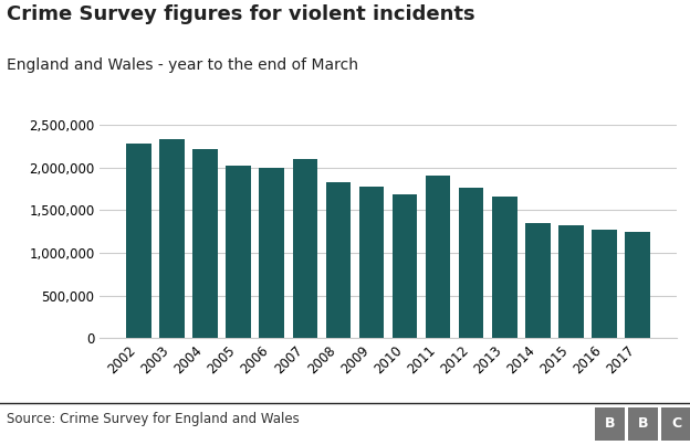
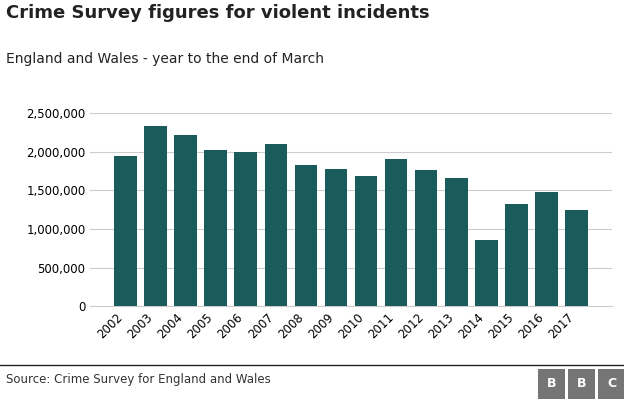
2002: 2,280,000 -> 1,940,000
2014: 1,350,000 -> 860,000
2016: 1,270,000 -> 1,480,000
